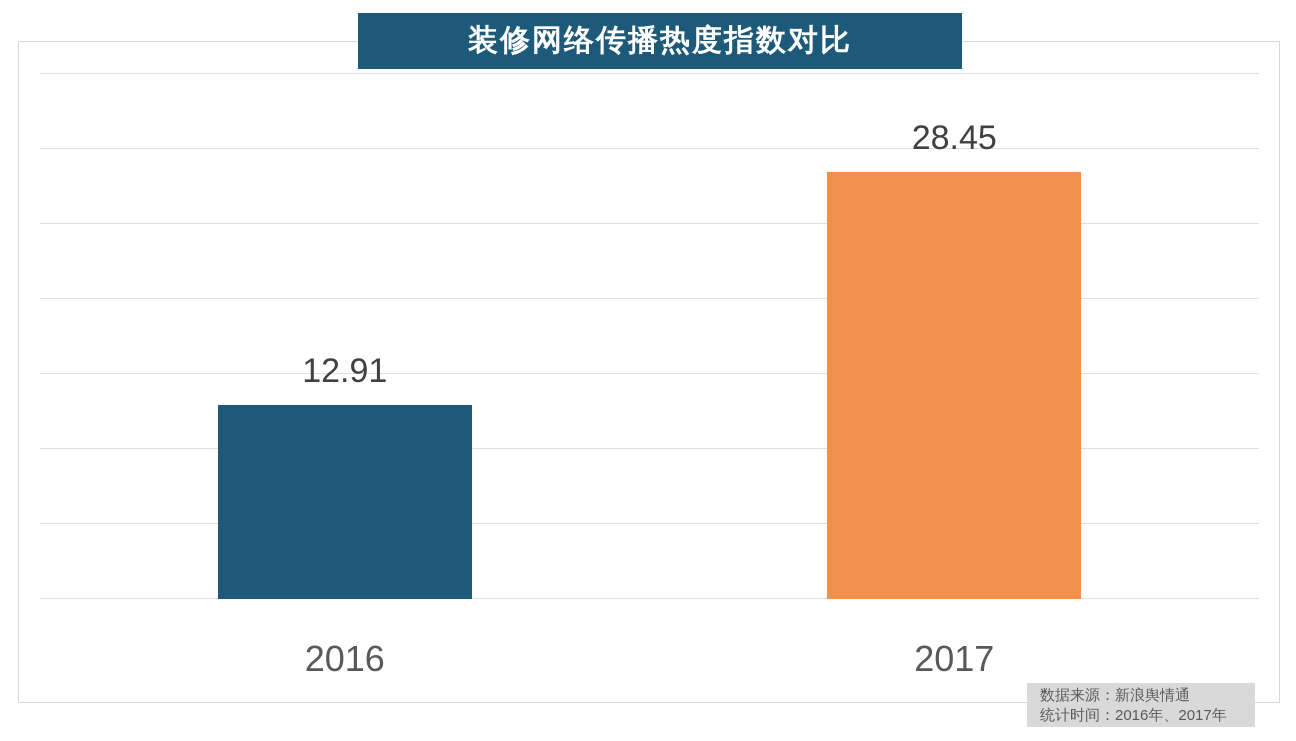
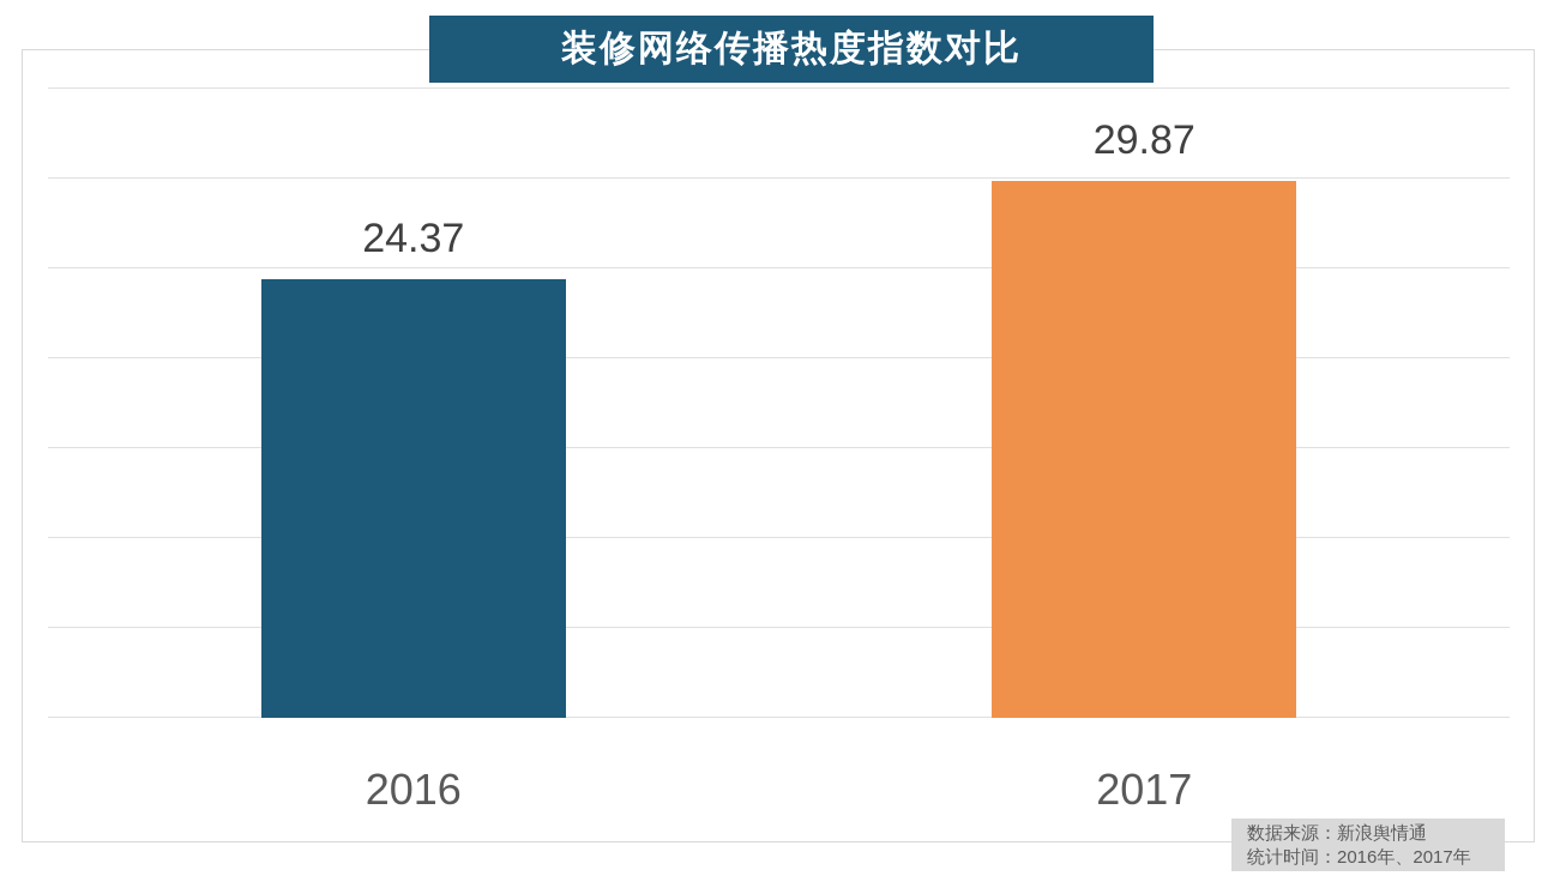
2016: 12.91 -> 24.37
2017: 28.45 -> 29.87
